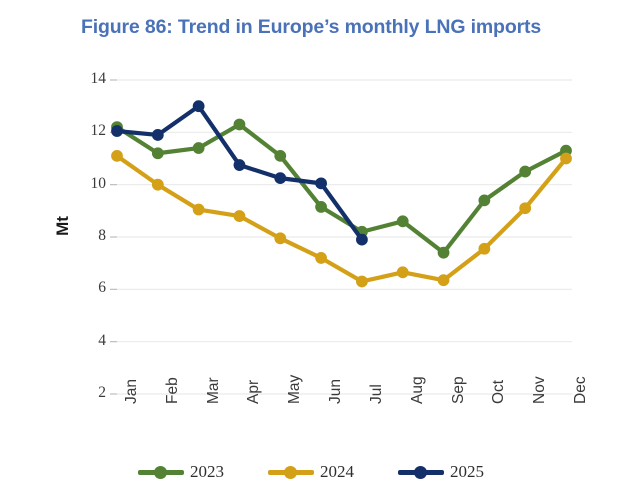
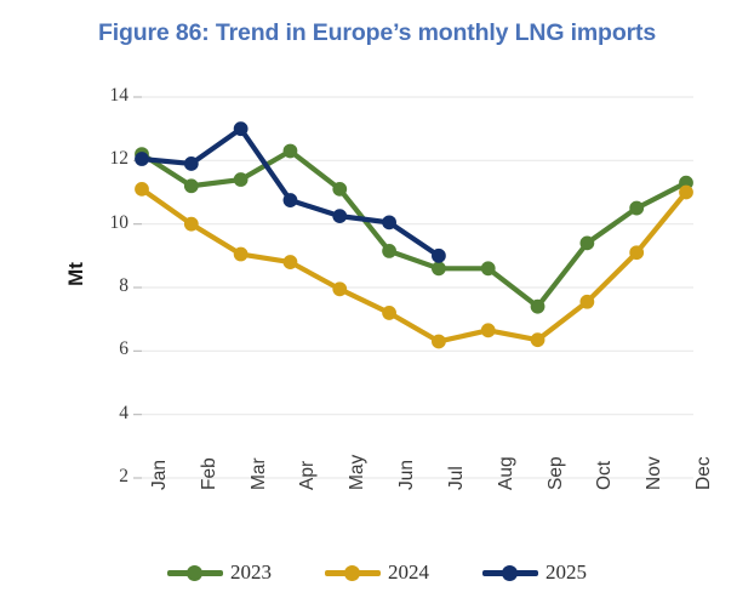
2023/Jul: 8.2 -> 8.6
2025/Jul: 7.9 -> 9.0
